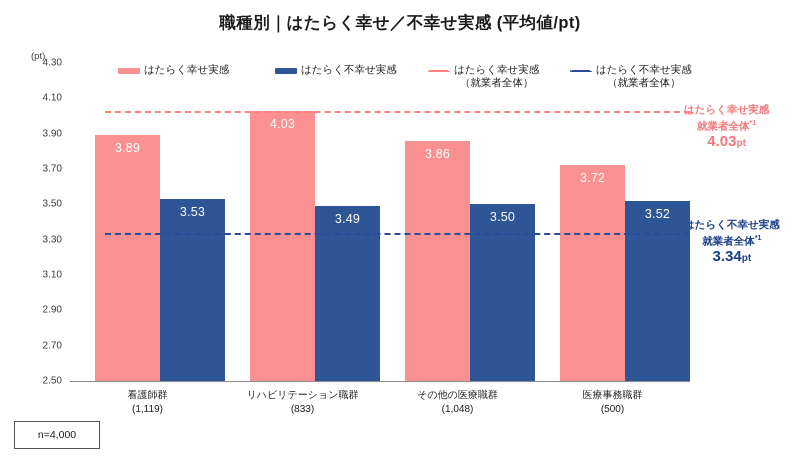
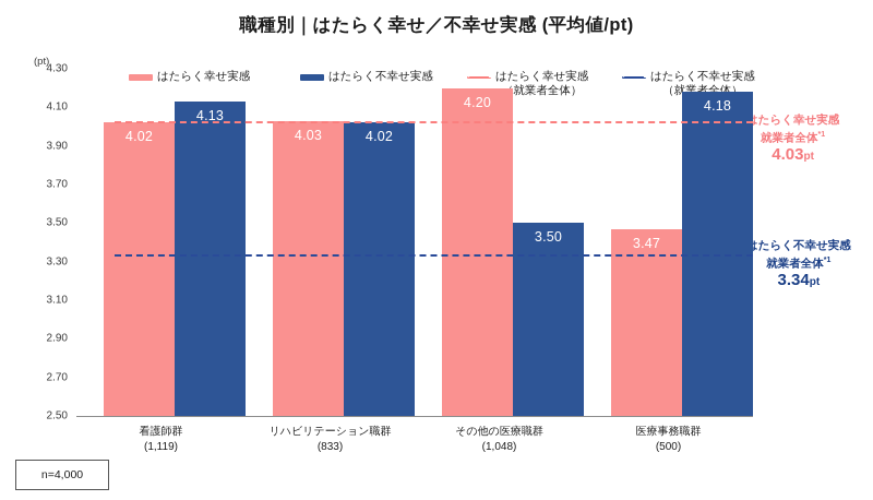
はたらく幸せ実感/看護師群: 3.89 -> 4.02
はたらく不幸せ実感/看護師群: 3.53 -> 4.13
はたらく不幸せ実感/リハビリテーション職群: 3.49 -> 4.02
はたらく幸せ実感/その他の医療職群: 3.86 -> 4.20
はたらく幸せ実感/医療事務職群: 3.72 -> 3.47
はたらく不幸せ実感/医療事務職群: 3.52 -> 4.18
